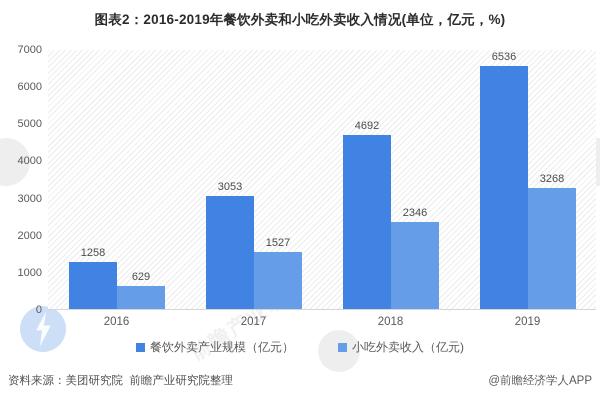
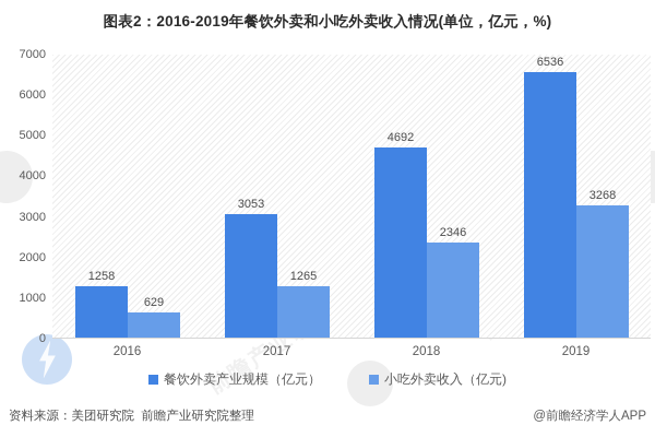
小吃外卖收入（亿元)/2017: 1527 -> 1265
